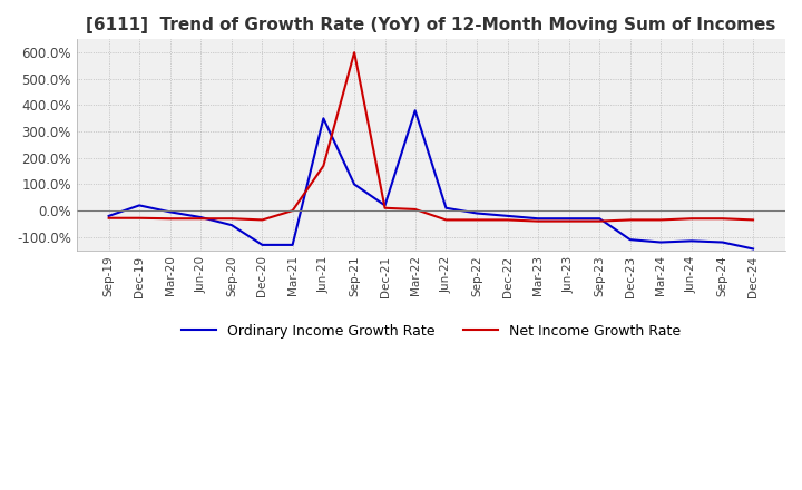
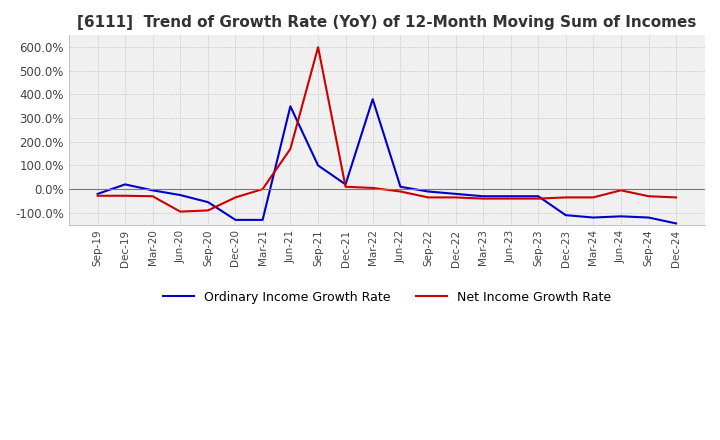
Net Income Growth Rate/Jun-20: -30% -> -95%
Net Income Growth Rate/Sep-20: -30% -> -90%
Net Income Growth Rate/Jun-22: -35% -> -10%
Net Income Growth Rate/Jun-24: -30% -> -5%
